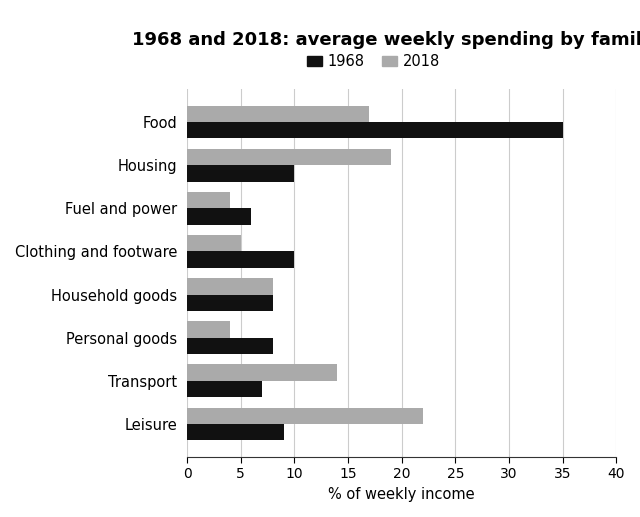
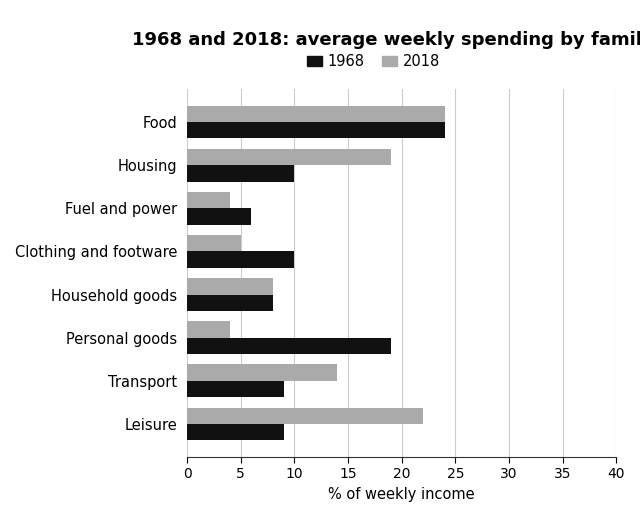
2018/Food: 17 -> 24
1968/Food: 35 -> 24
1968/Personal goods: 8 -> 19
1968/Transport: 7 -> 9
